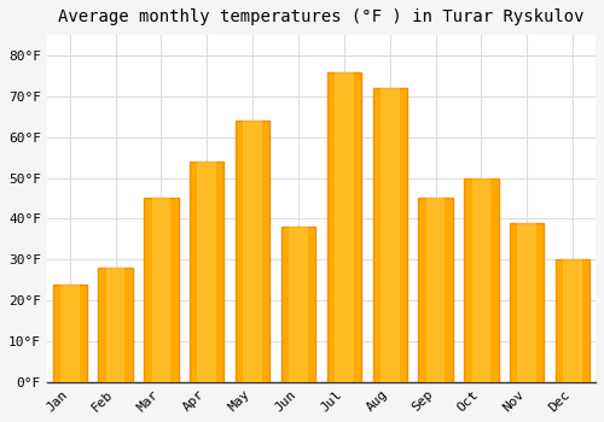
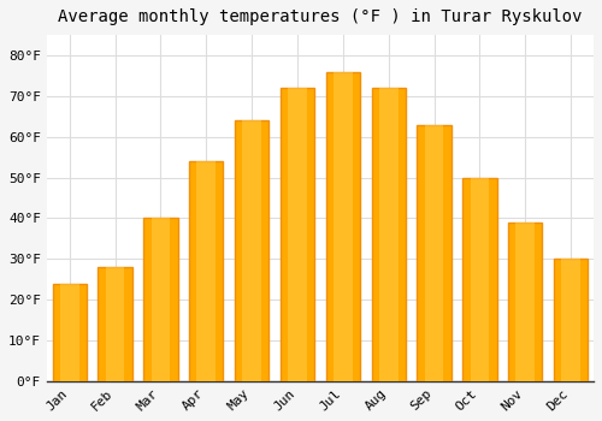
Mar: 45°F -> 40°F
Jun: 38°F -> 72°F
Sep: 45°F -> 63°F
